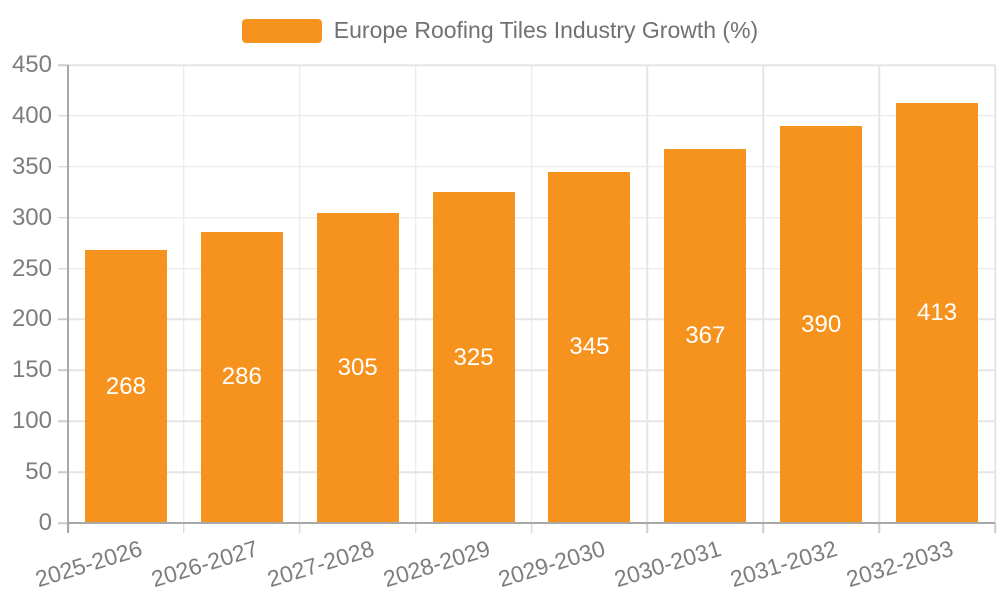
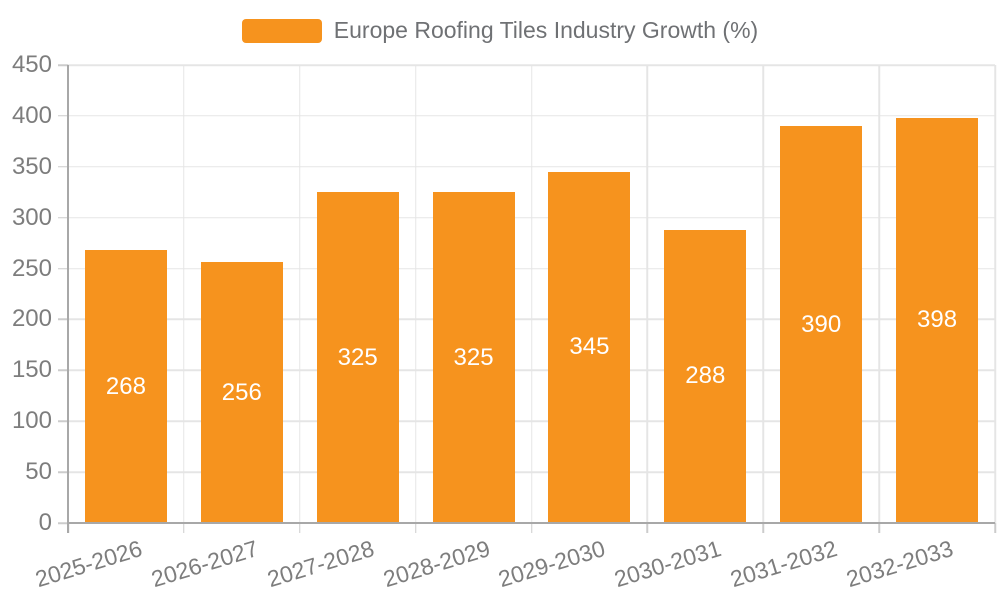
2026-2027: 286 -> 256
2027-2028: 305 -> 325
2030-2031: 367 -> 288
2032-2033: 413 -> 398
